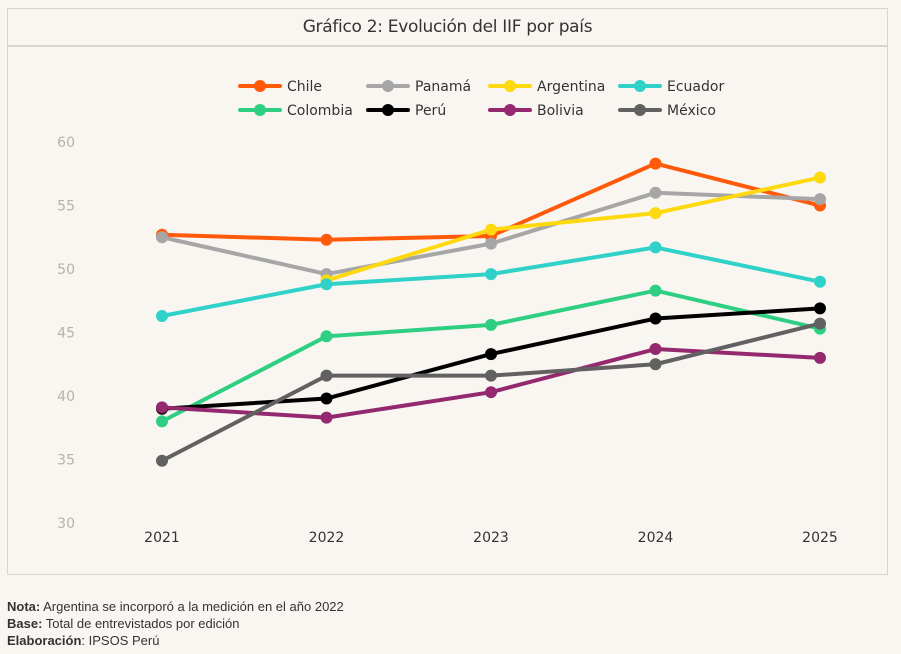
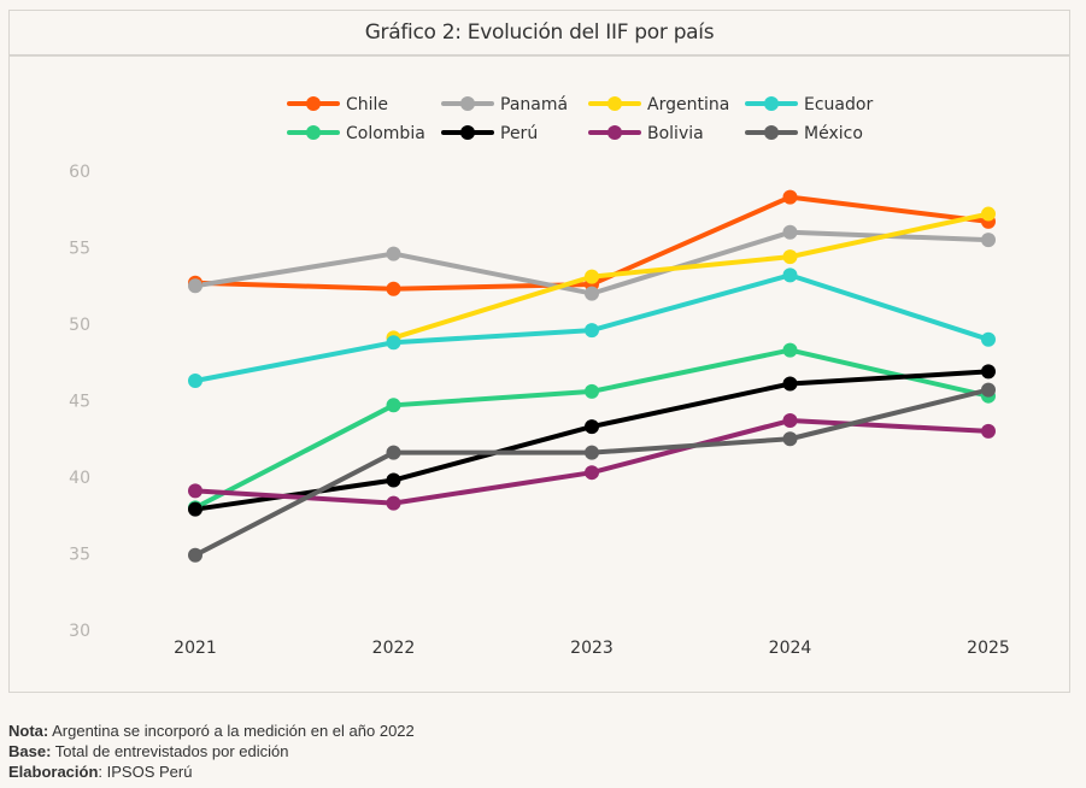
Perú/2021: 39.0 -> 37.9
Panamá/2022: 49.6 -> 54.6
Ecuador/2024: 51.7 -> 53.2
Chile/2025: 55.0 -> 56.7
